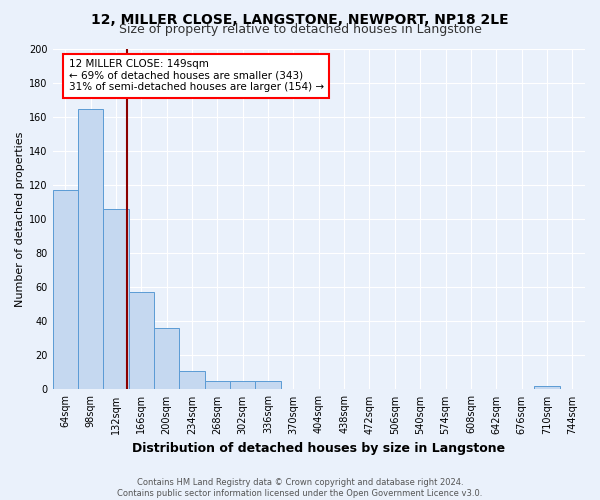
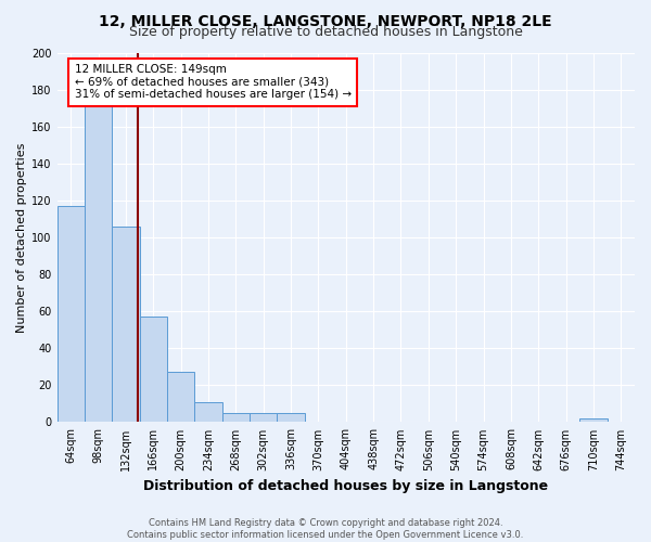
98sqm: 165 -> 172
200sqm: 36 -> 27
